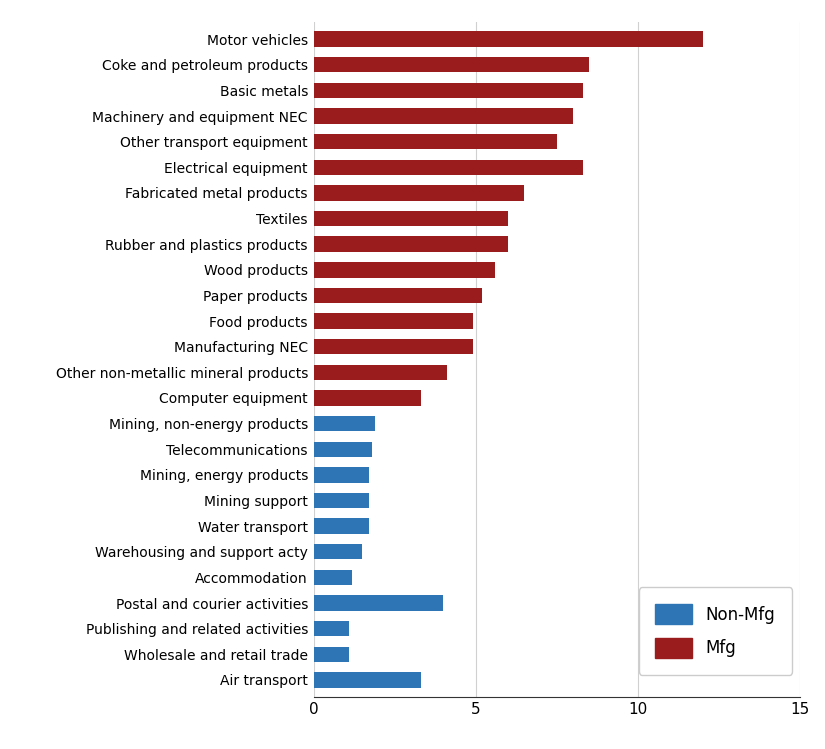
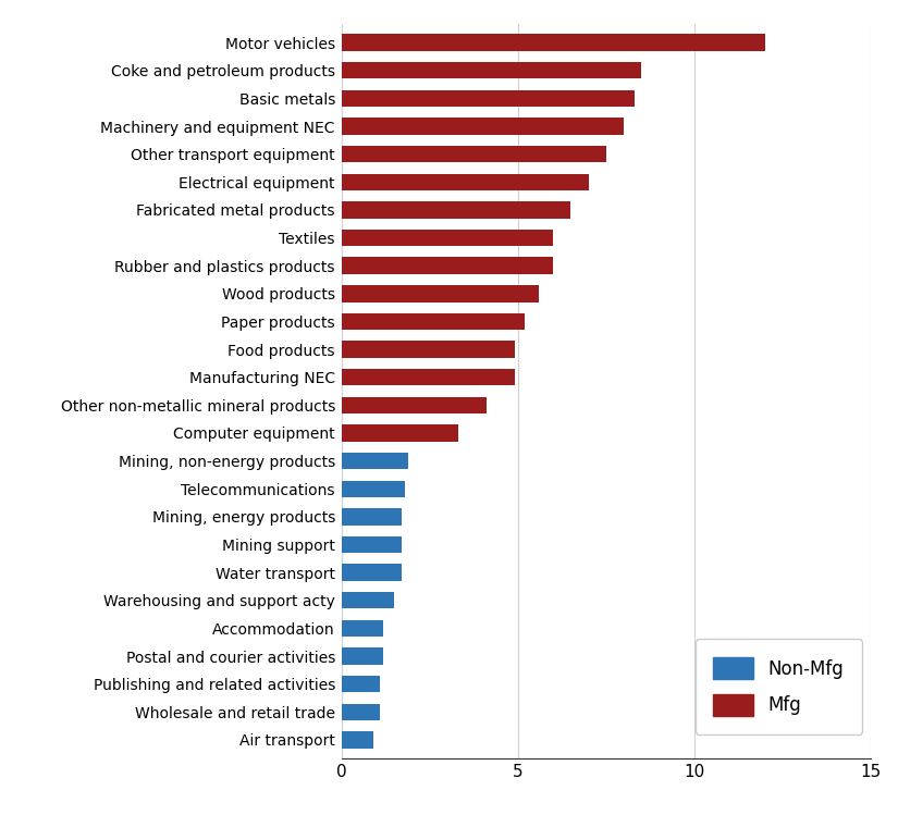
Electrical equipment: 8.3 -> 7.0
Postal and courier activities: 4.0 -> 1.2
Air transport: 3.3 -> 0.9
